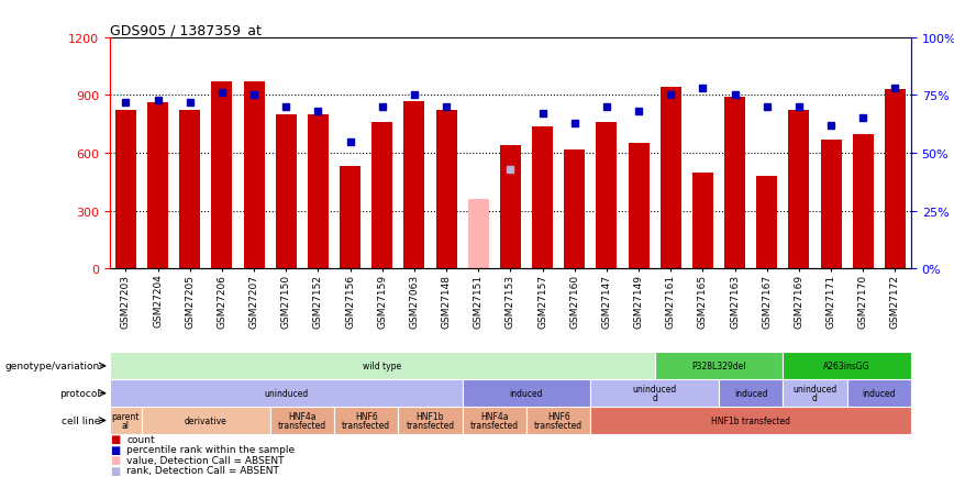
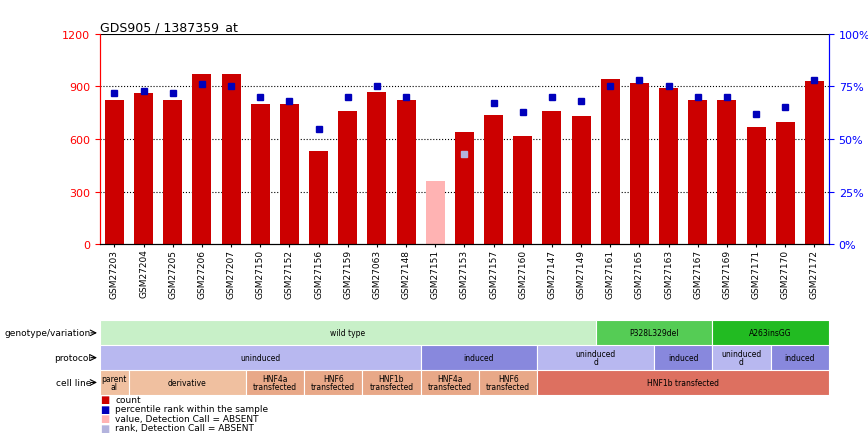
GSM27149: 650 -> 730
GSM27165: 500 -> 920
GSM27167: 480 -> 820
